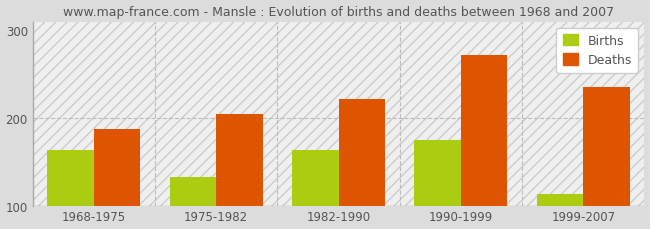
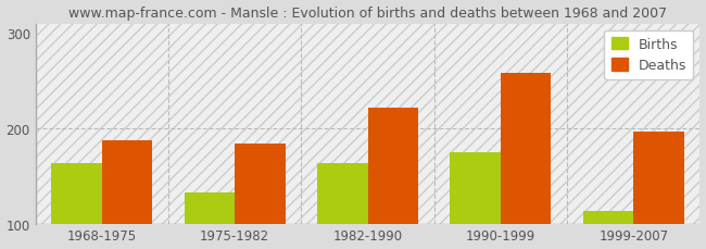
Deaths/1975-1982: 204 -> 184
Deaths/1990-1999: 272 -> 258
Deaths/1999-2007: 235 -> 196
